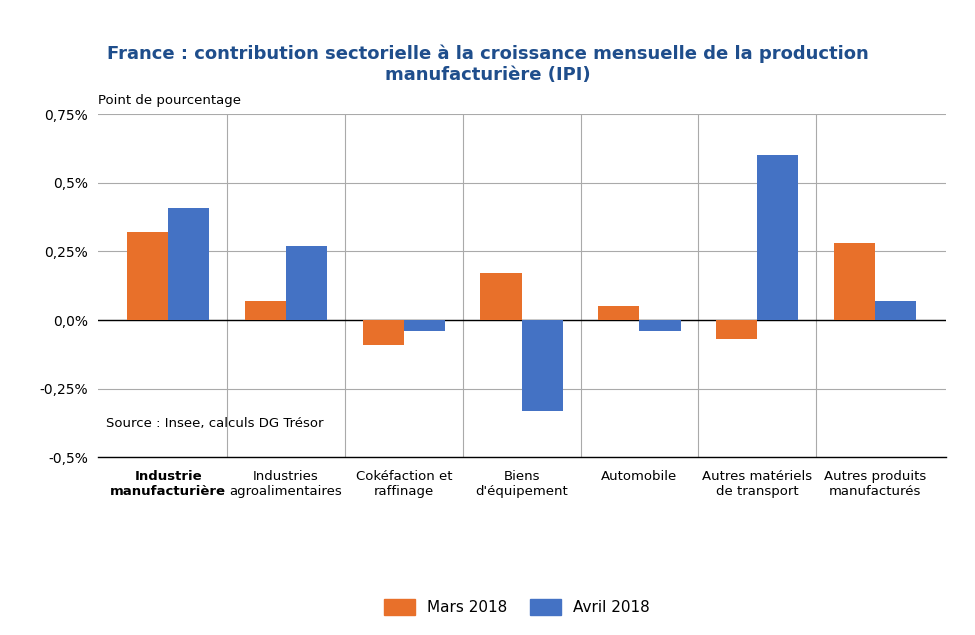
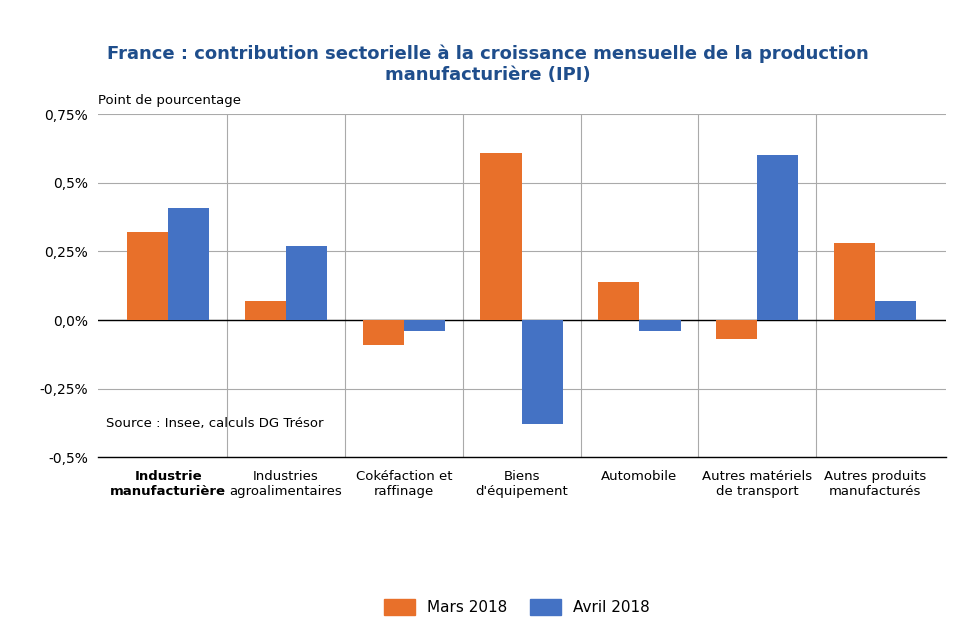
Mars 2018/Biens d'équipement: 0,17% -> 0,61%
Avril 2018/Biens d'équipement: -0,33% -> -0,38%
Mars 2018/Automobile: 0,05% -> 0,14%
